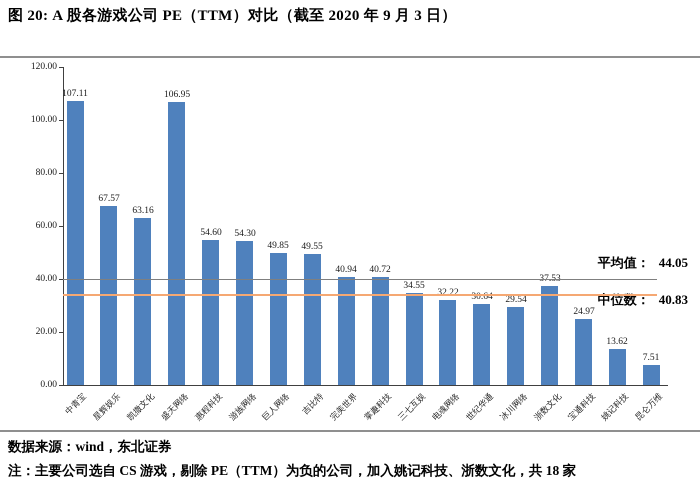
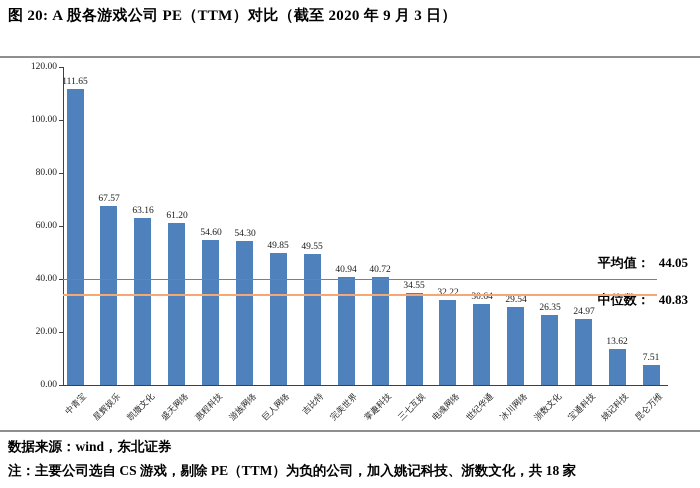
中青宝: 107.11 -> 111.65
盛天网络: 106.95 -> 61.20
浙数文化: 37.53 -> 26.35
